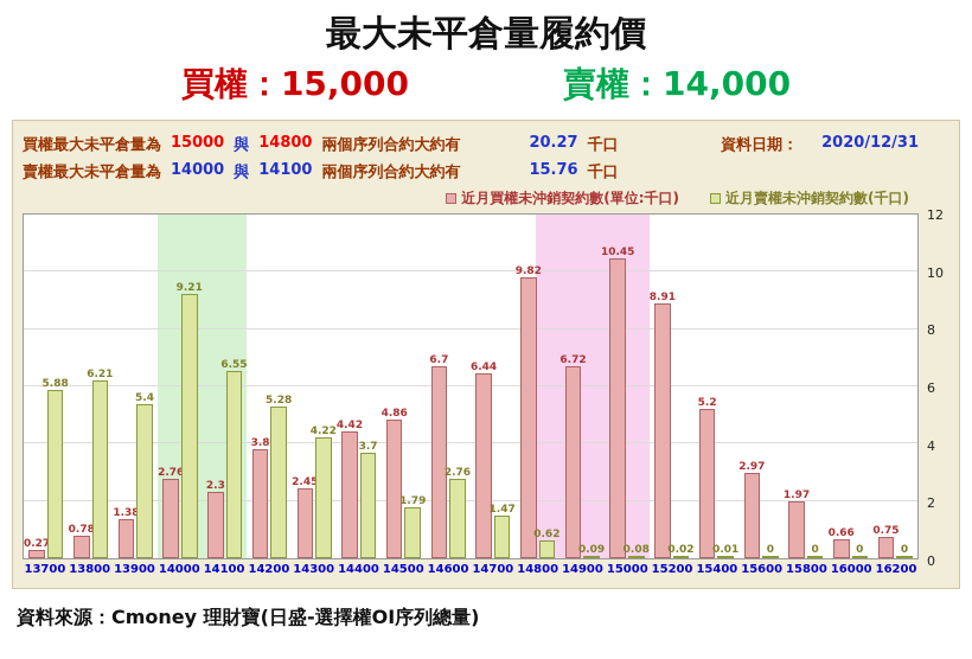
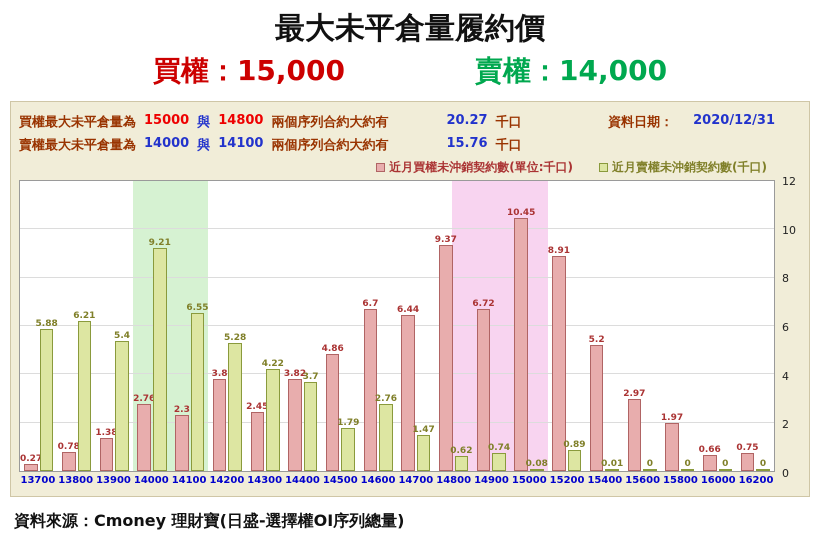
近月買權未沖銷契約數(單位:千口)/14400: 4.42 -> 3.82
近月買權未沖銷契約數(單位:千口)/14800: 9.82 -> 9.37
近月賣權未沖銷契約數(千口)/14900: 0.09 -> 0.74
近月賣權未沖銷契約數(千口)/15200: 0.02 -> 0.89
